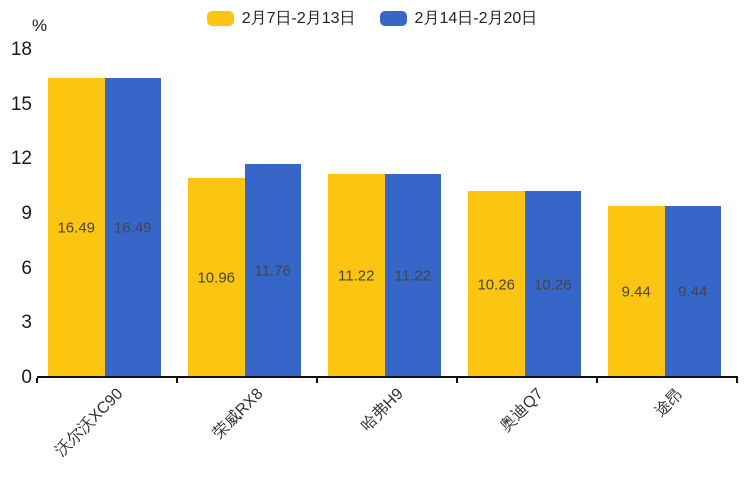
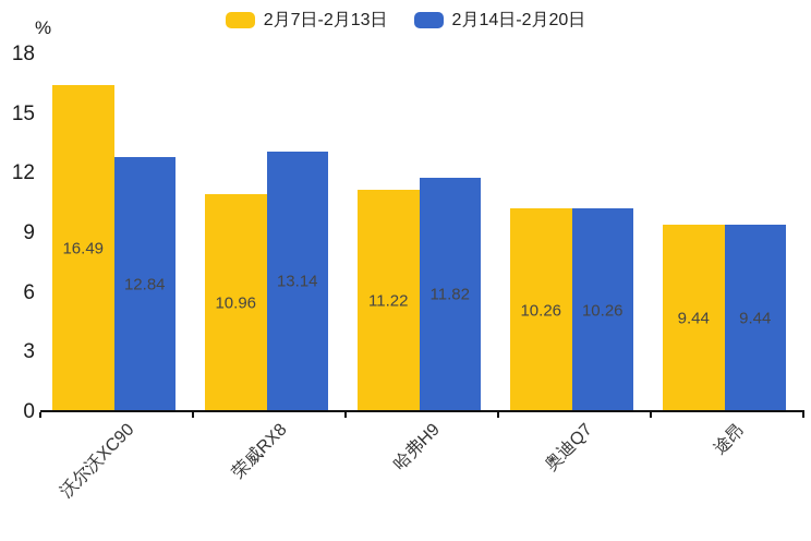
2月14日-2月20日/沃尔沃XC90: 16.49 -> 12.84
2月14日-2月20日/荣威RX8: 11.76 -> 13.14
2月14日-2月20日/哈弗H9: 11.22 -> 11.82
